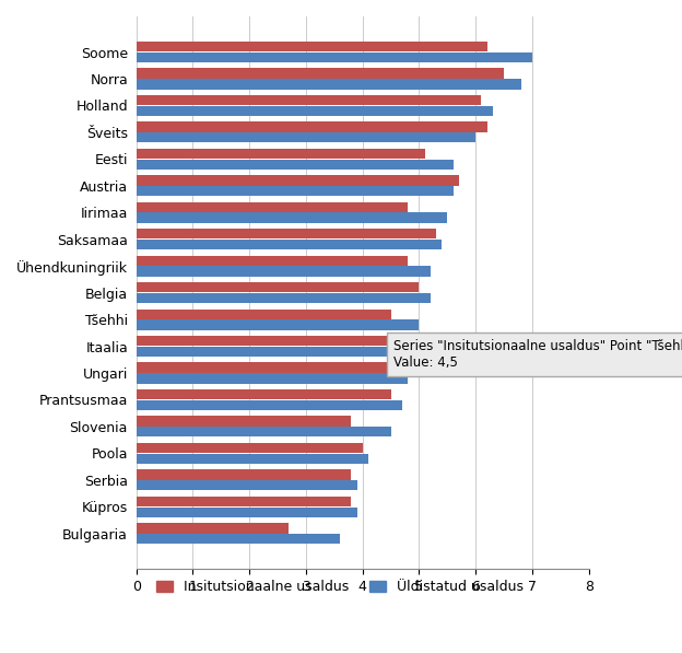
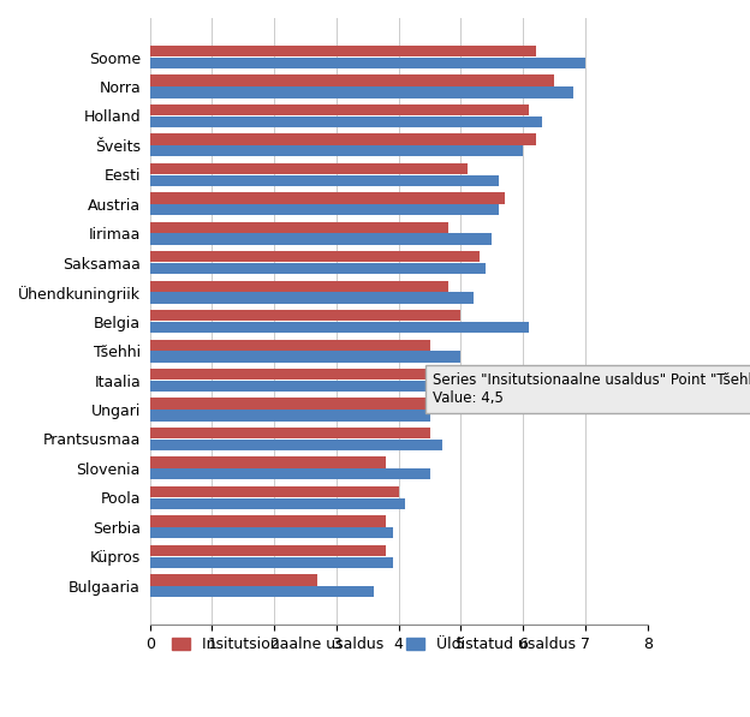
Üldistatud usaldus/Belgia: 5.2 -> 6.1
Üldistatud usaldus/Ungari: 4.8 -> 4.5
